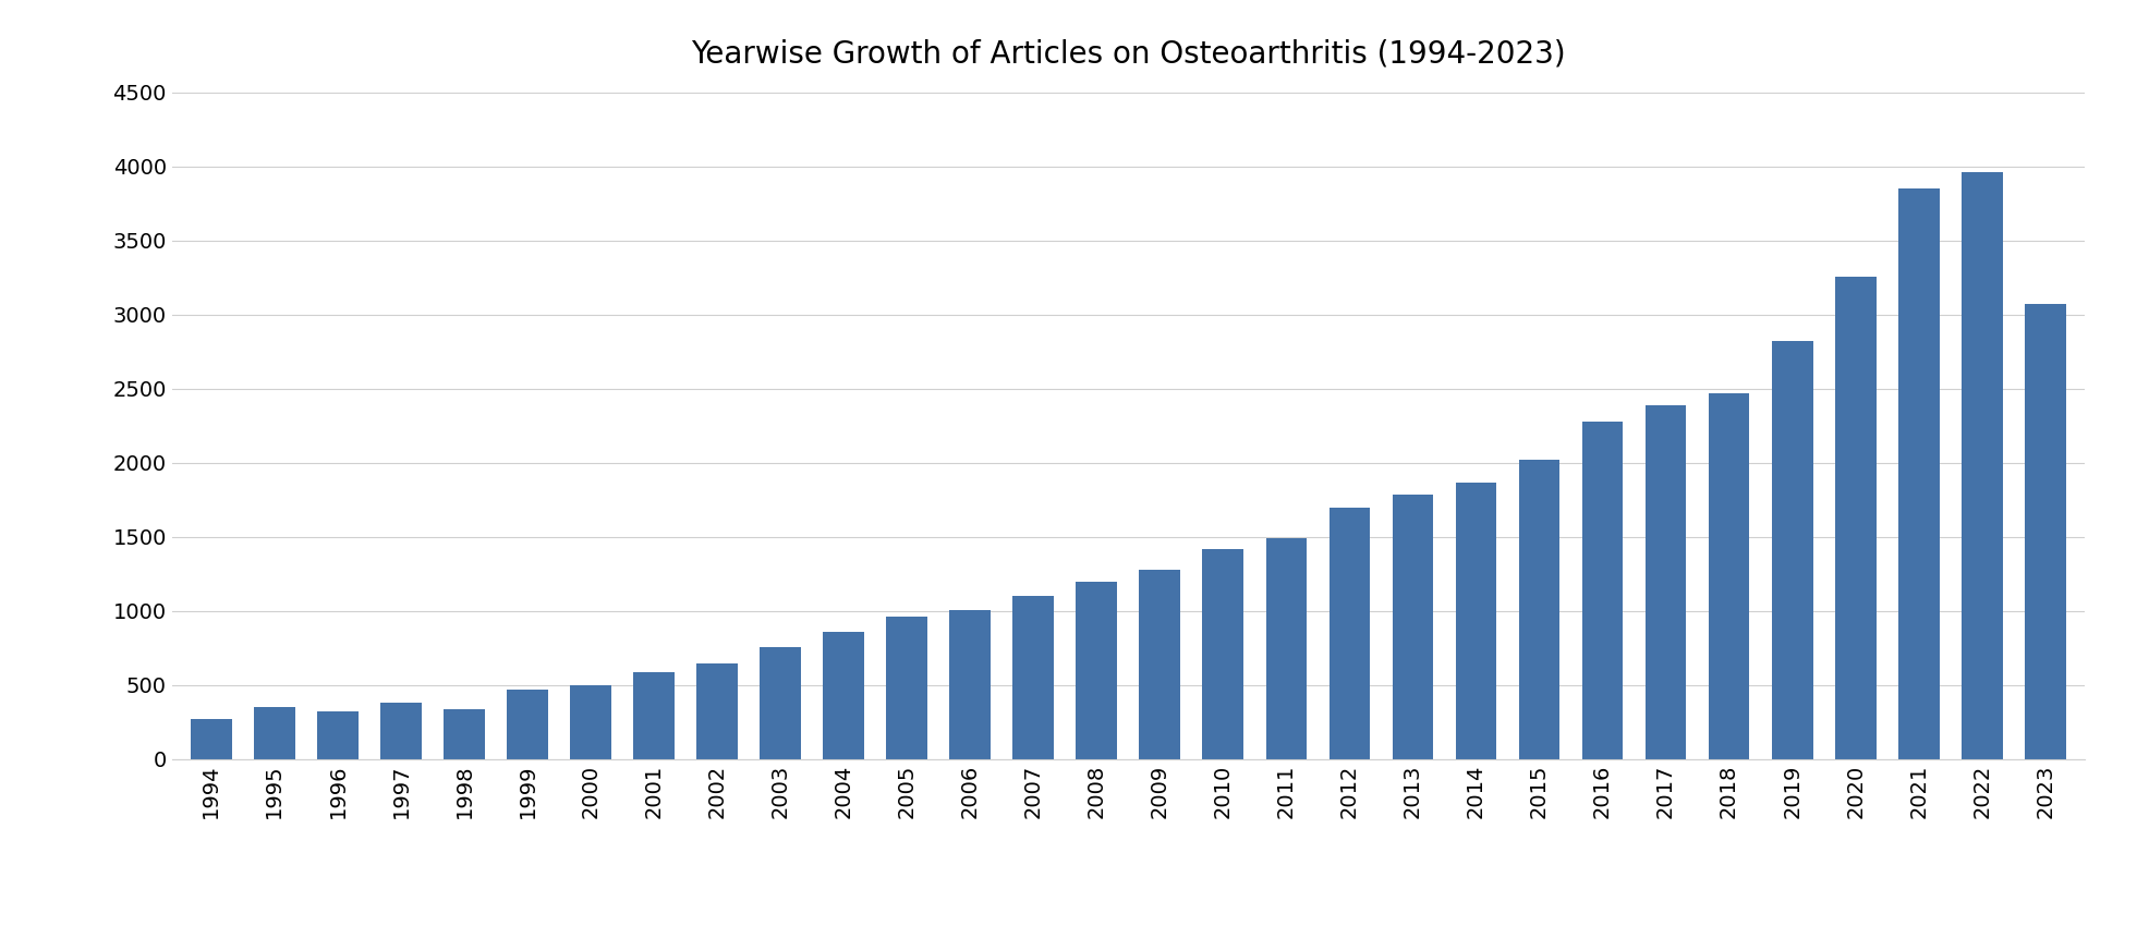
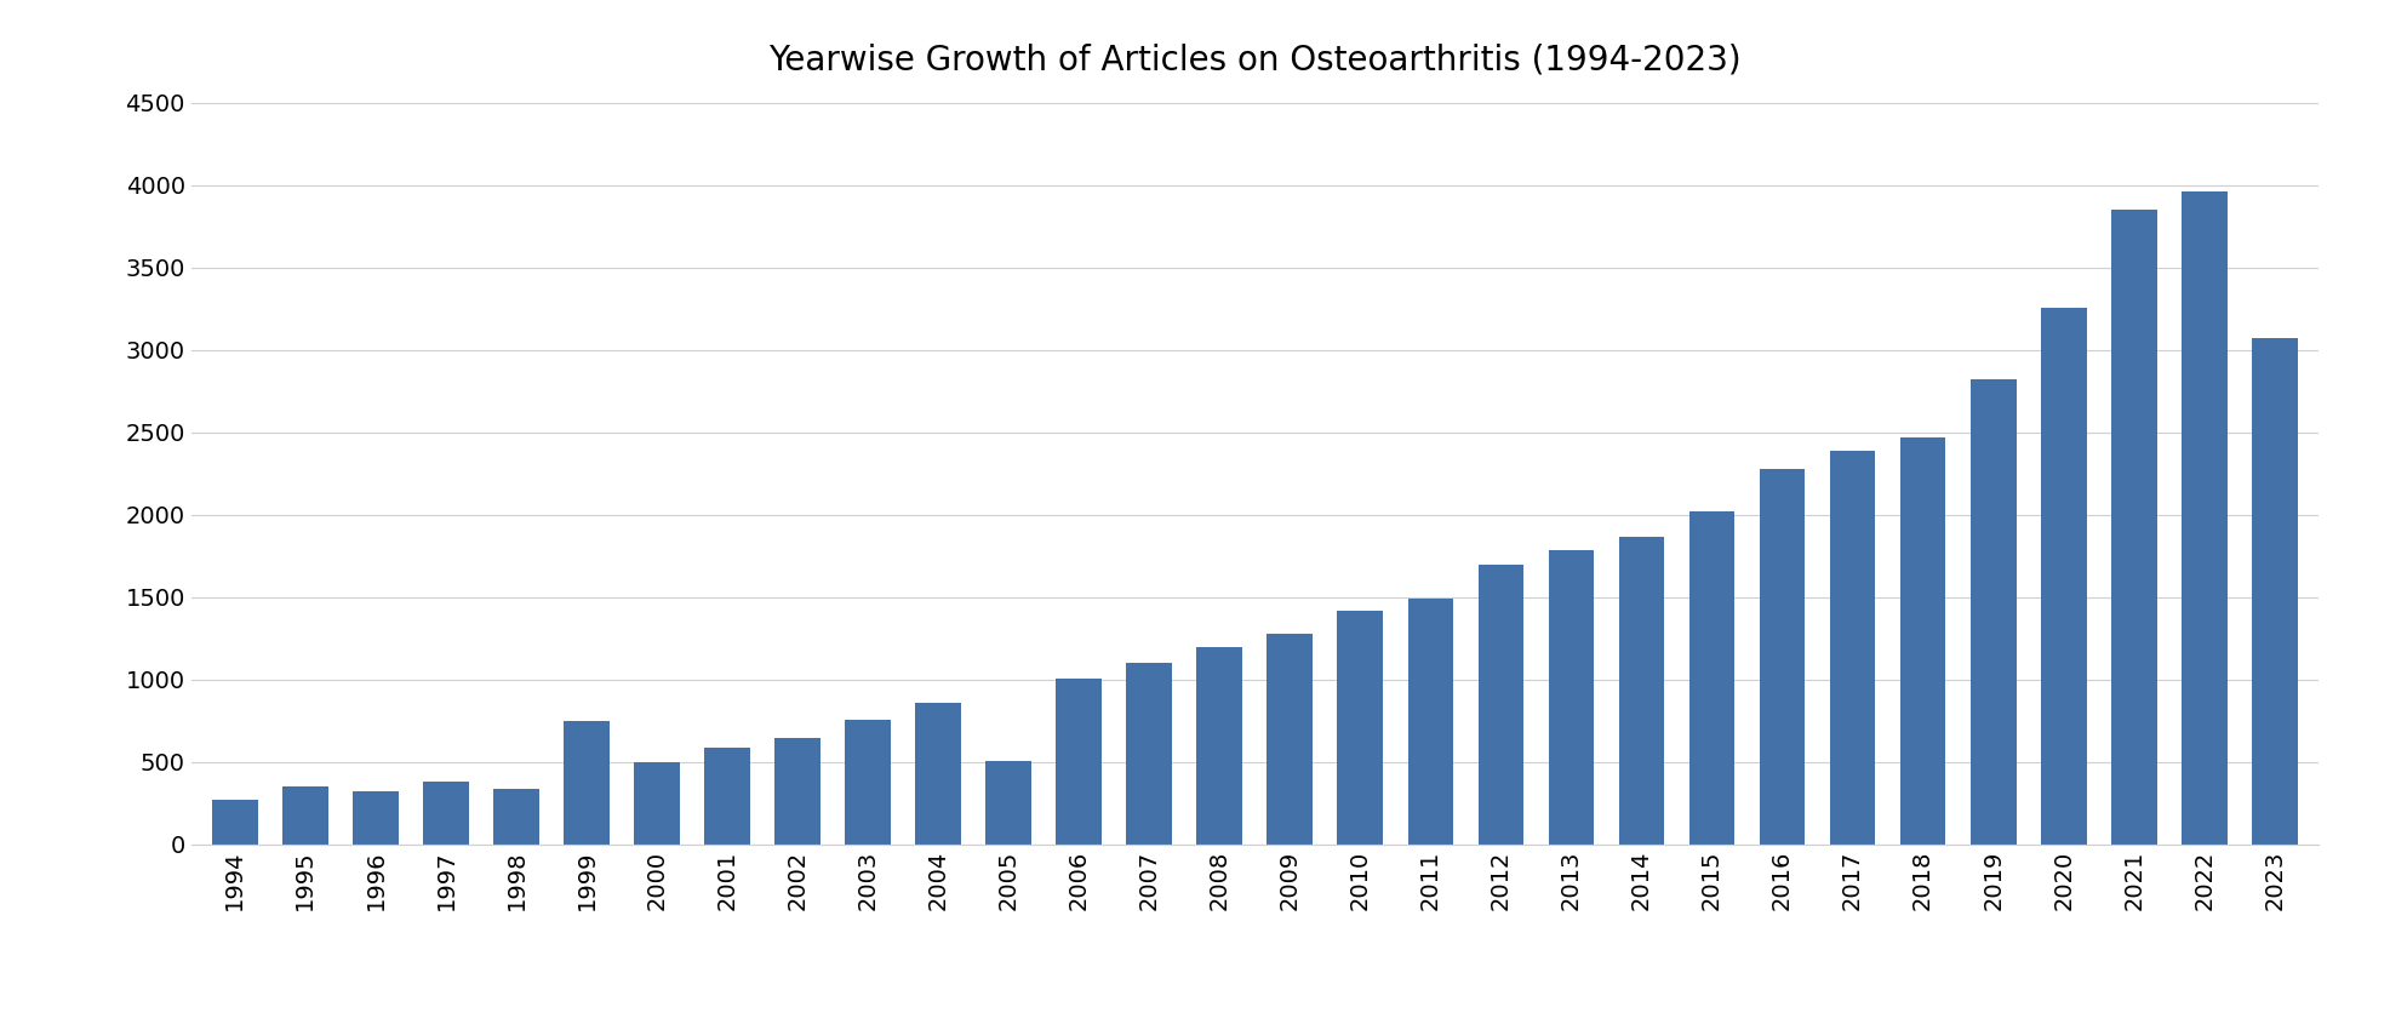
1999: 470 -> 750
2005: 960 -> 510
